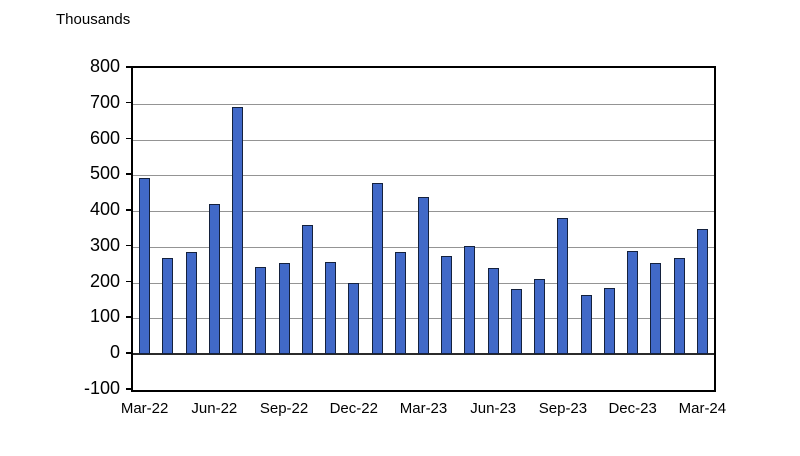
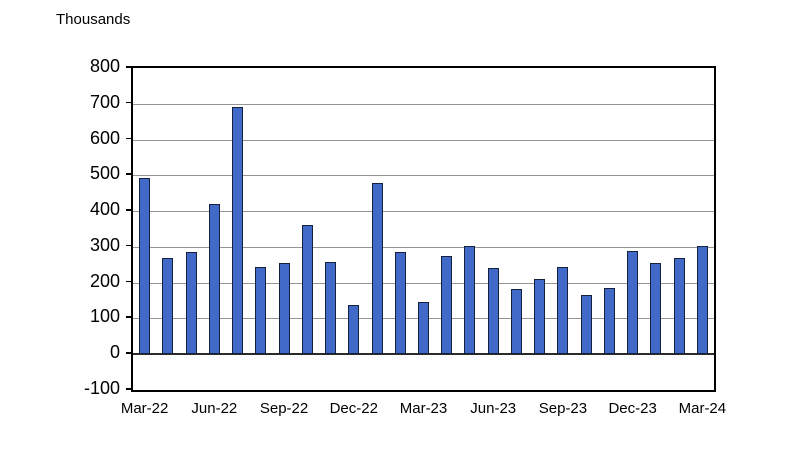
Dec-22: 200 -> 140
Mar-23: 440 -> 150
Sep-23: 380 -> 240
Mar-24: 350 -> 300
